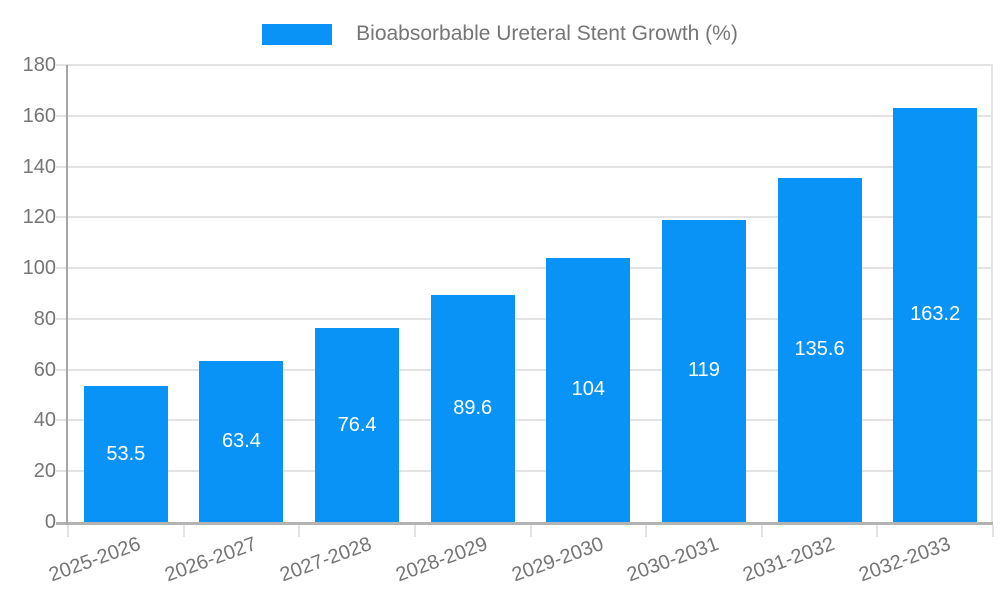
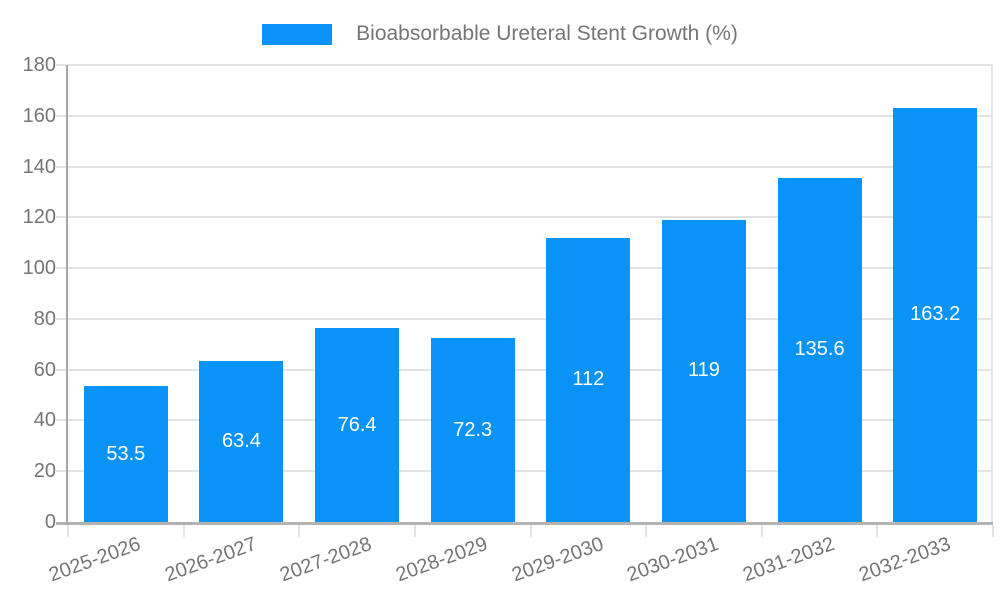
2028-2029: 89.6 -> 72.3
2029-2030: 104 -> 112
